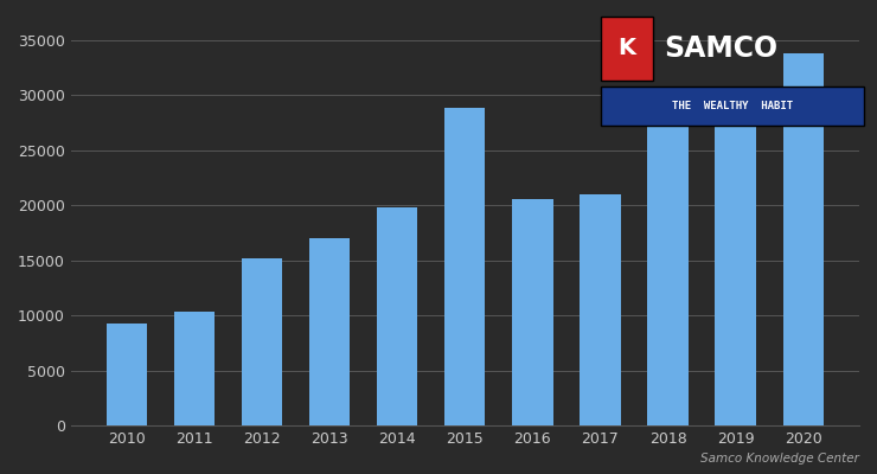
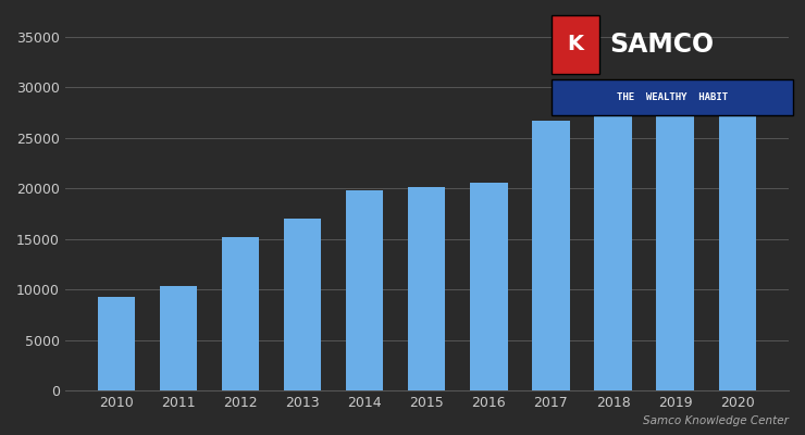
2015: 28800 -> 20100
2017: 21000 -> 26700
2020: 33800 -> 30700
